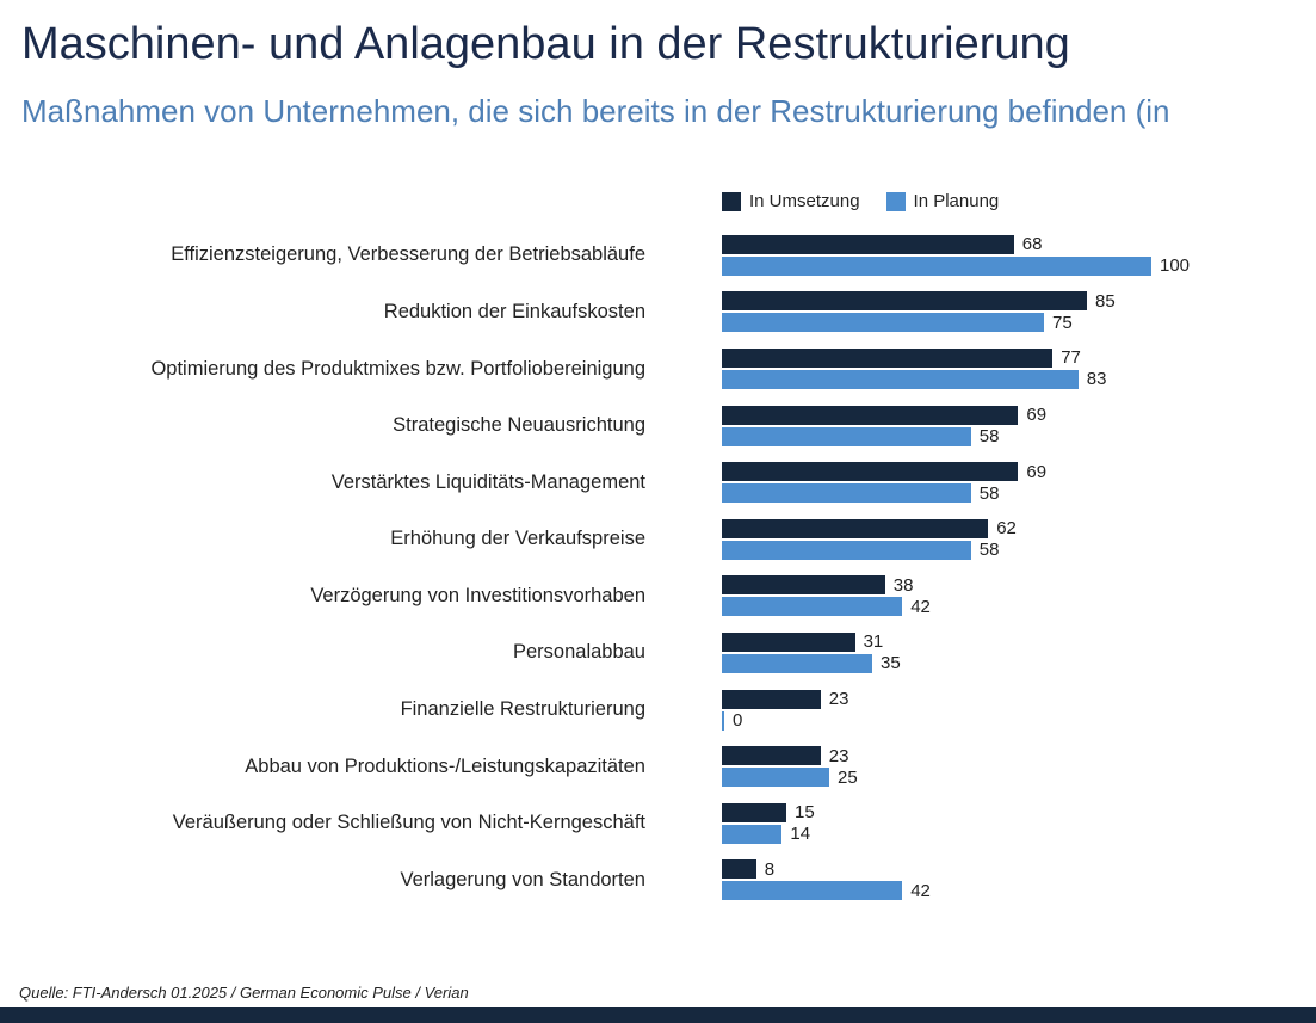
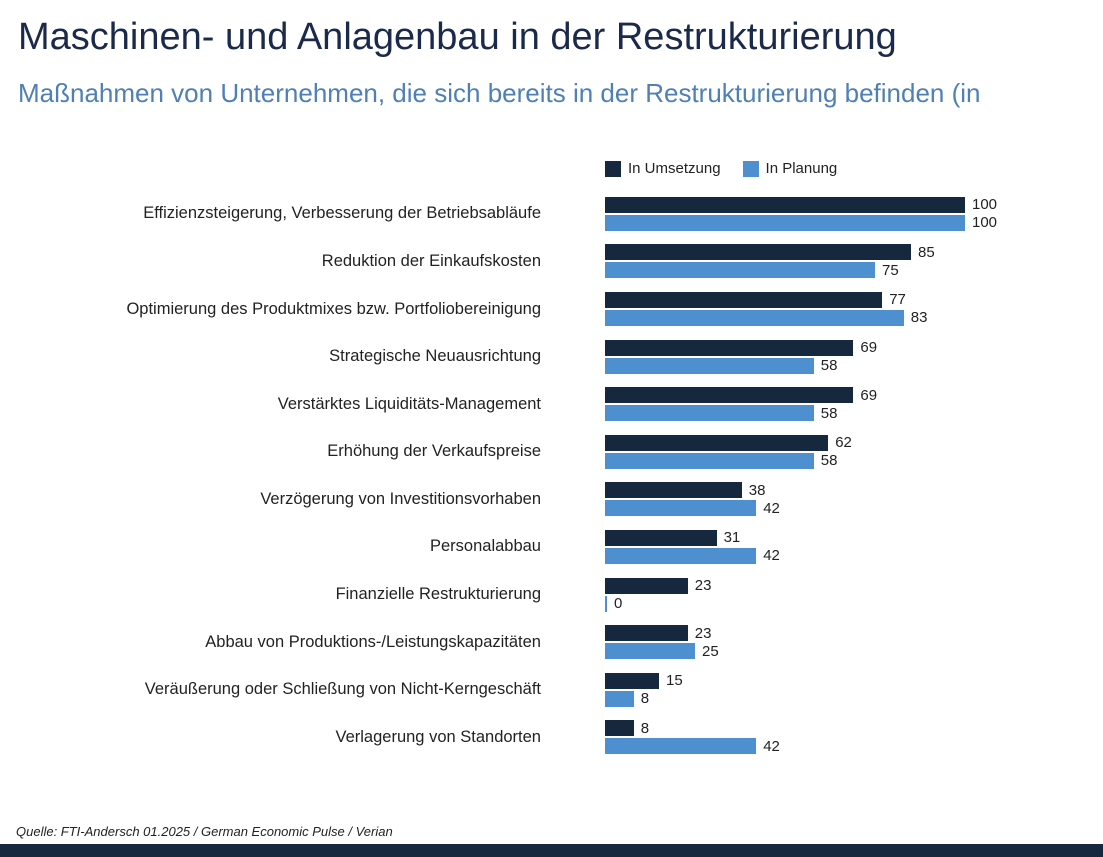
In Umsetzung/Effizienzsteigerung, Verbesserung der Betriebsabläufe: 68 -> 100
In Planung/Personalabbau: 35 -> 42
In Planung/Veräußerung oder Schließung von Nicht-Kerngeschäft: 14 -> 8
